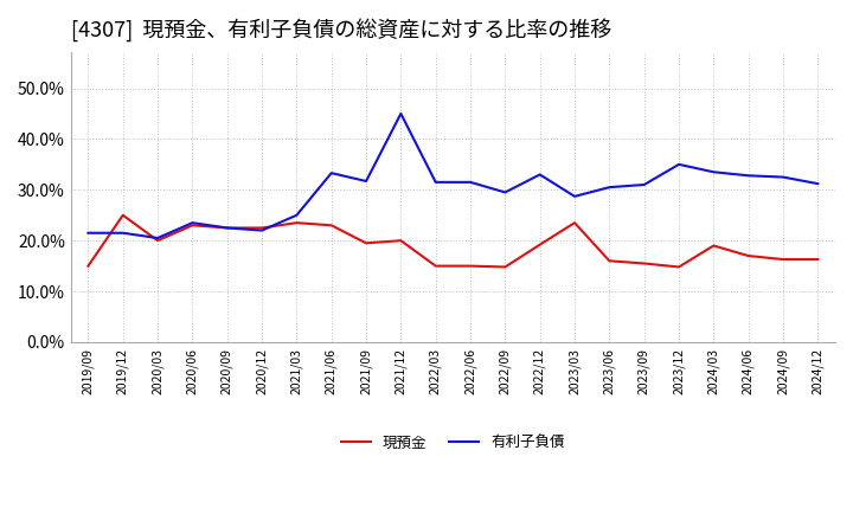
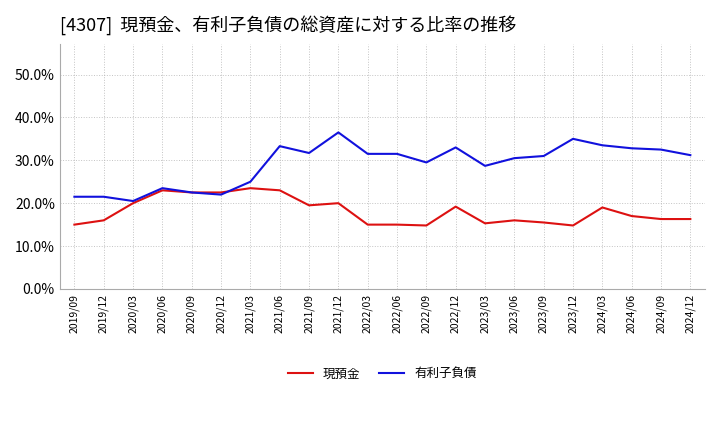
現預金/2019/12: 25.0% -> 16.0%
有利子負債/2021/12: 45.0% -> 36.5%
現預金/2023/03: 23.5% -> 15.3%
